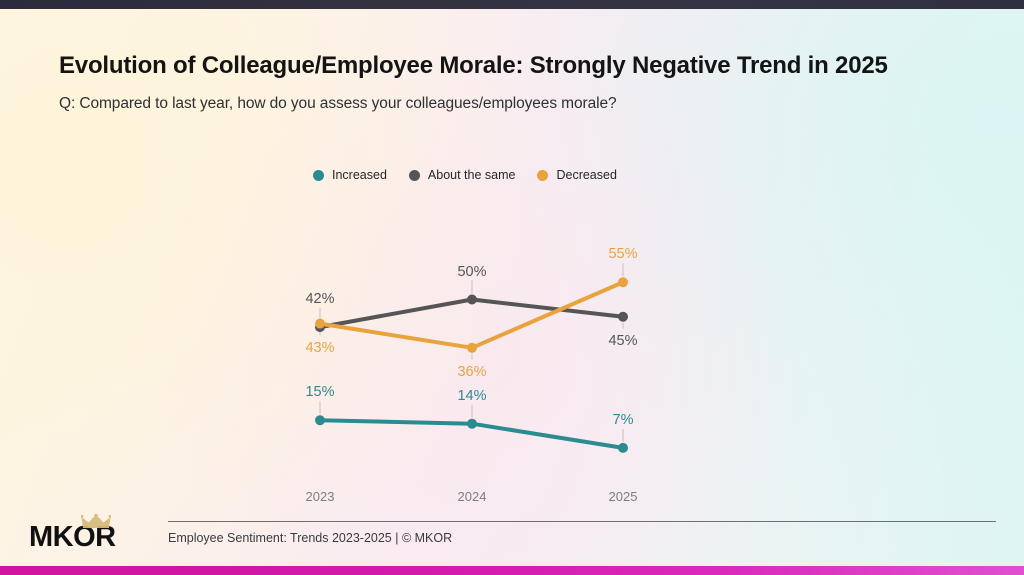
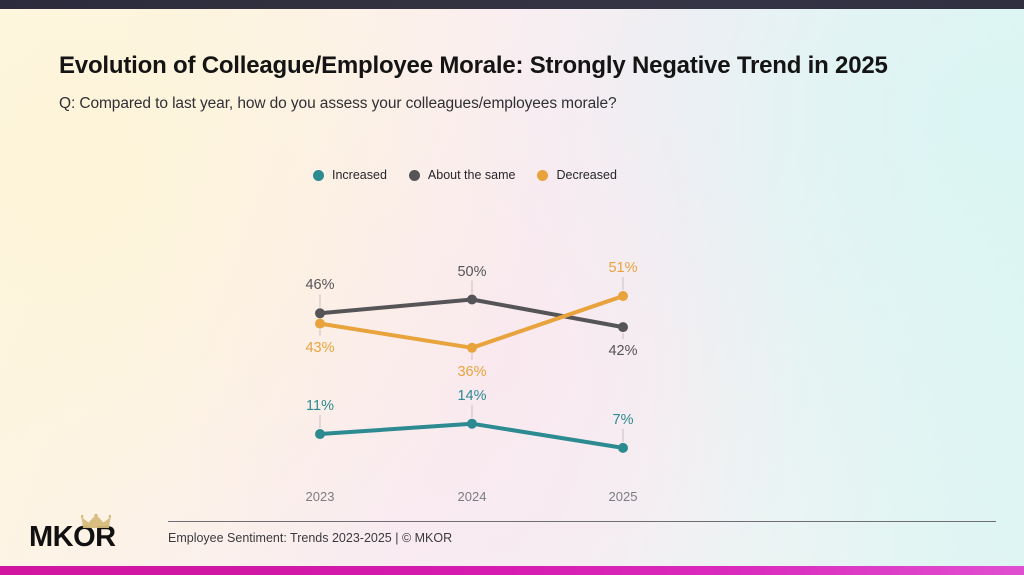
Increased/2023: 15% -> 11%
About the same/2023: 42% -> 46%
About the same/2025: 45% -> 42%
Decreased/2025: 55% -> 51%
